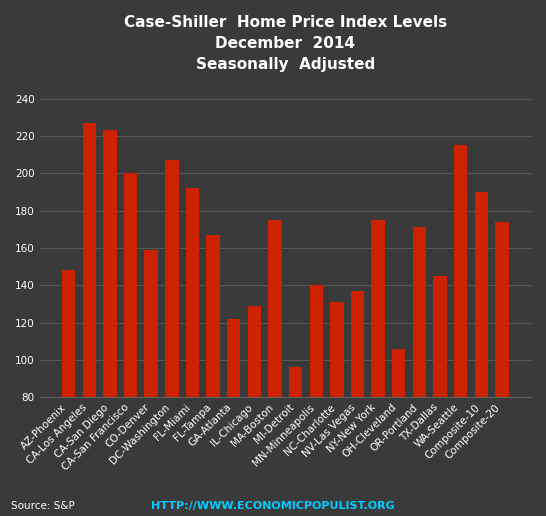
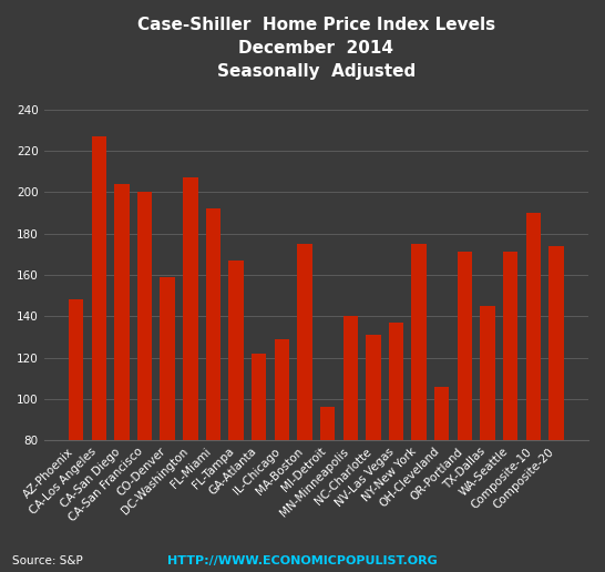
CA-San Diego: 223 -> 204
WA-Seattle: 215 -> 171
